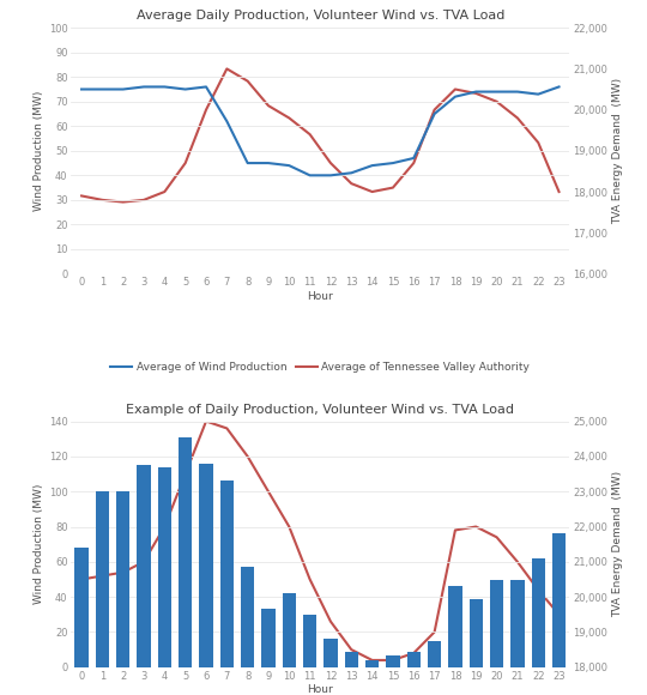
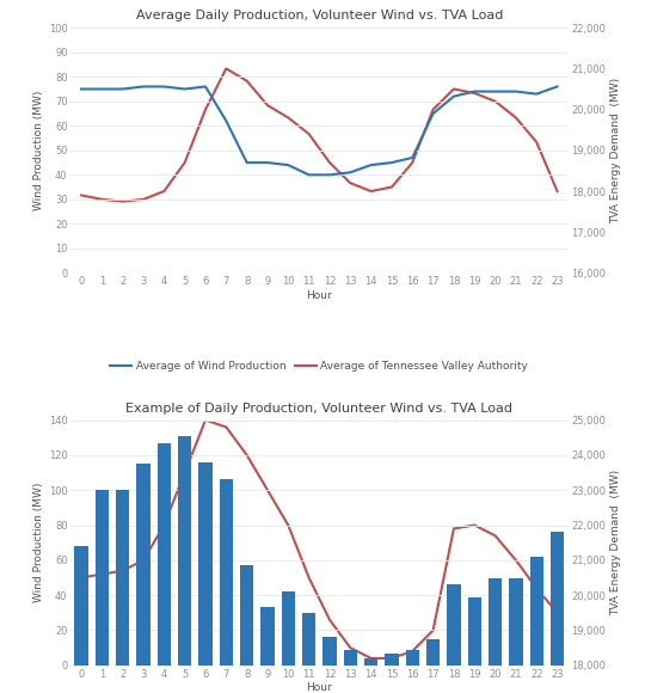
Example of Daily Production, Volunteer Wind vs. TVA Load/Average of Wind Production/4: 114 -> 127
